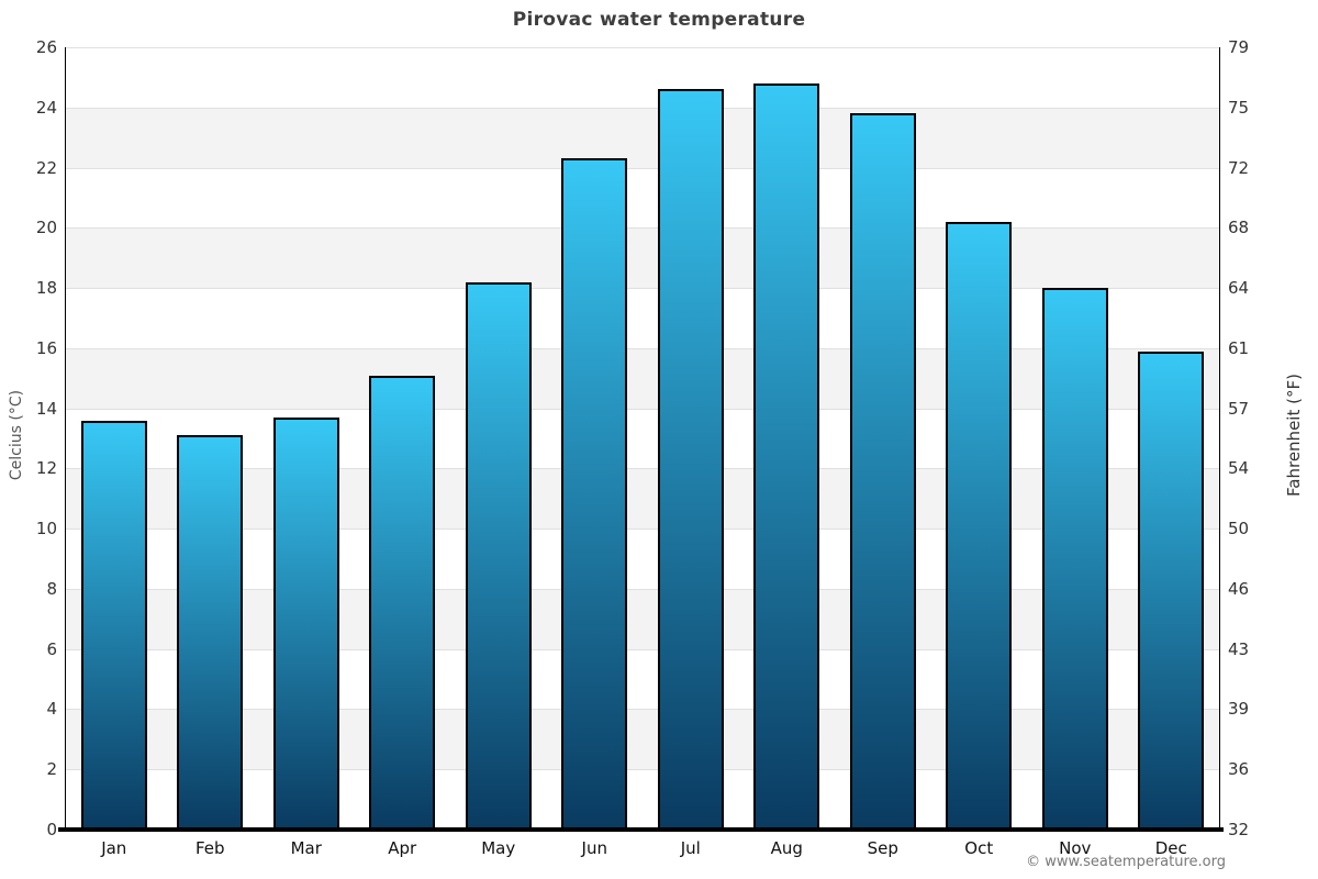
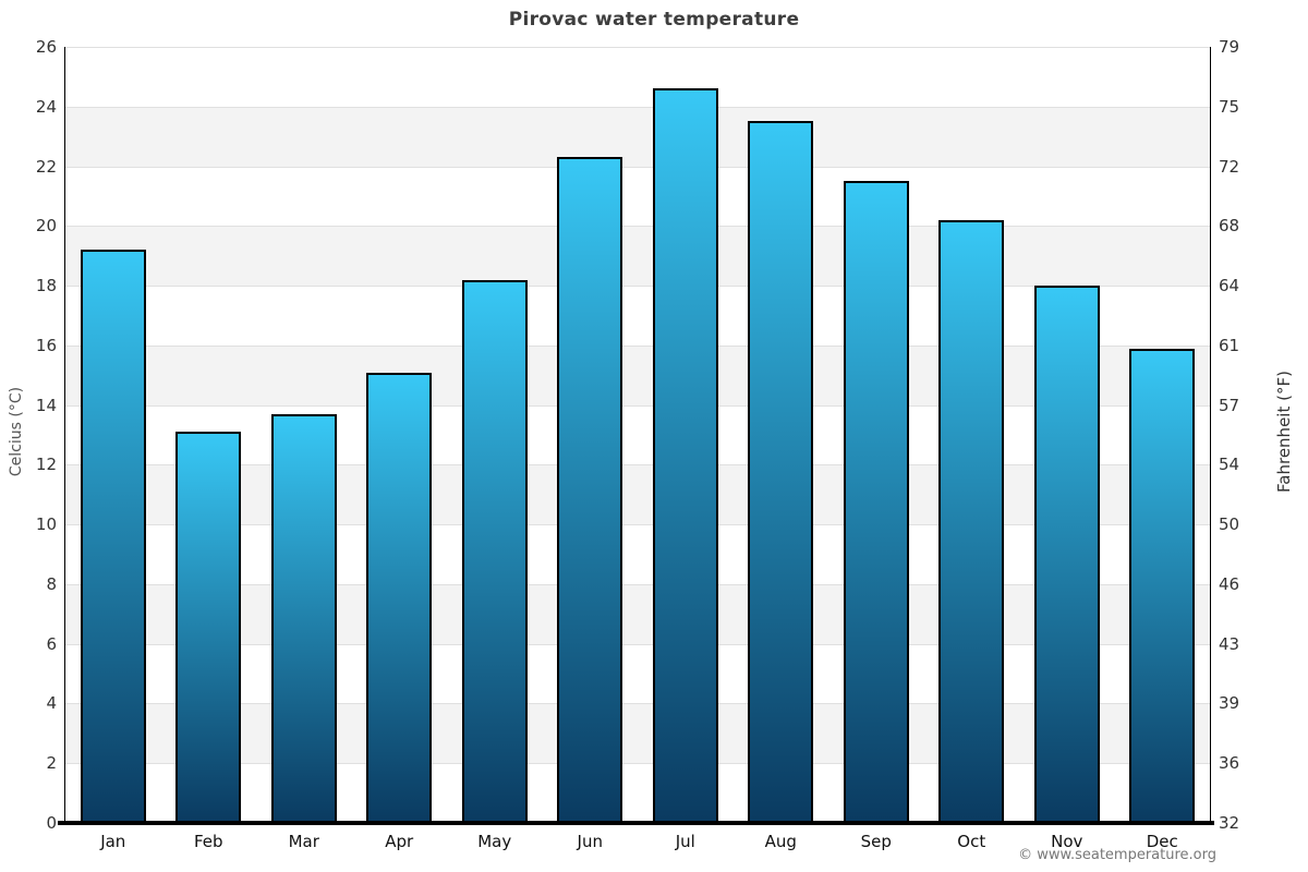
Jan: 13.6 -> 19.2
Aug: 24.8 -> 23.5
Sep: 23.8 -> 21.5
